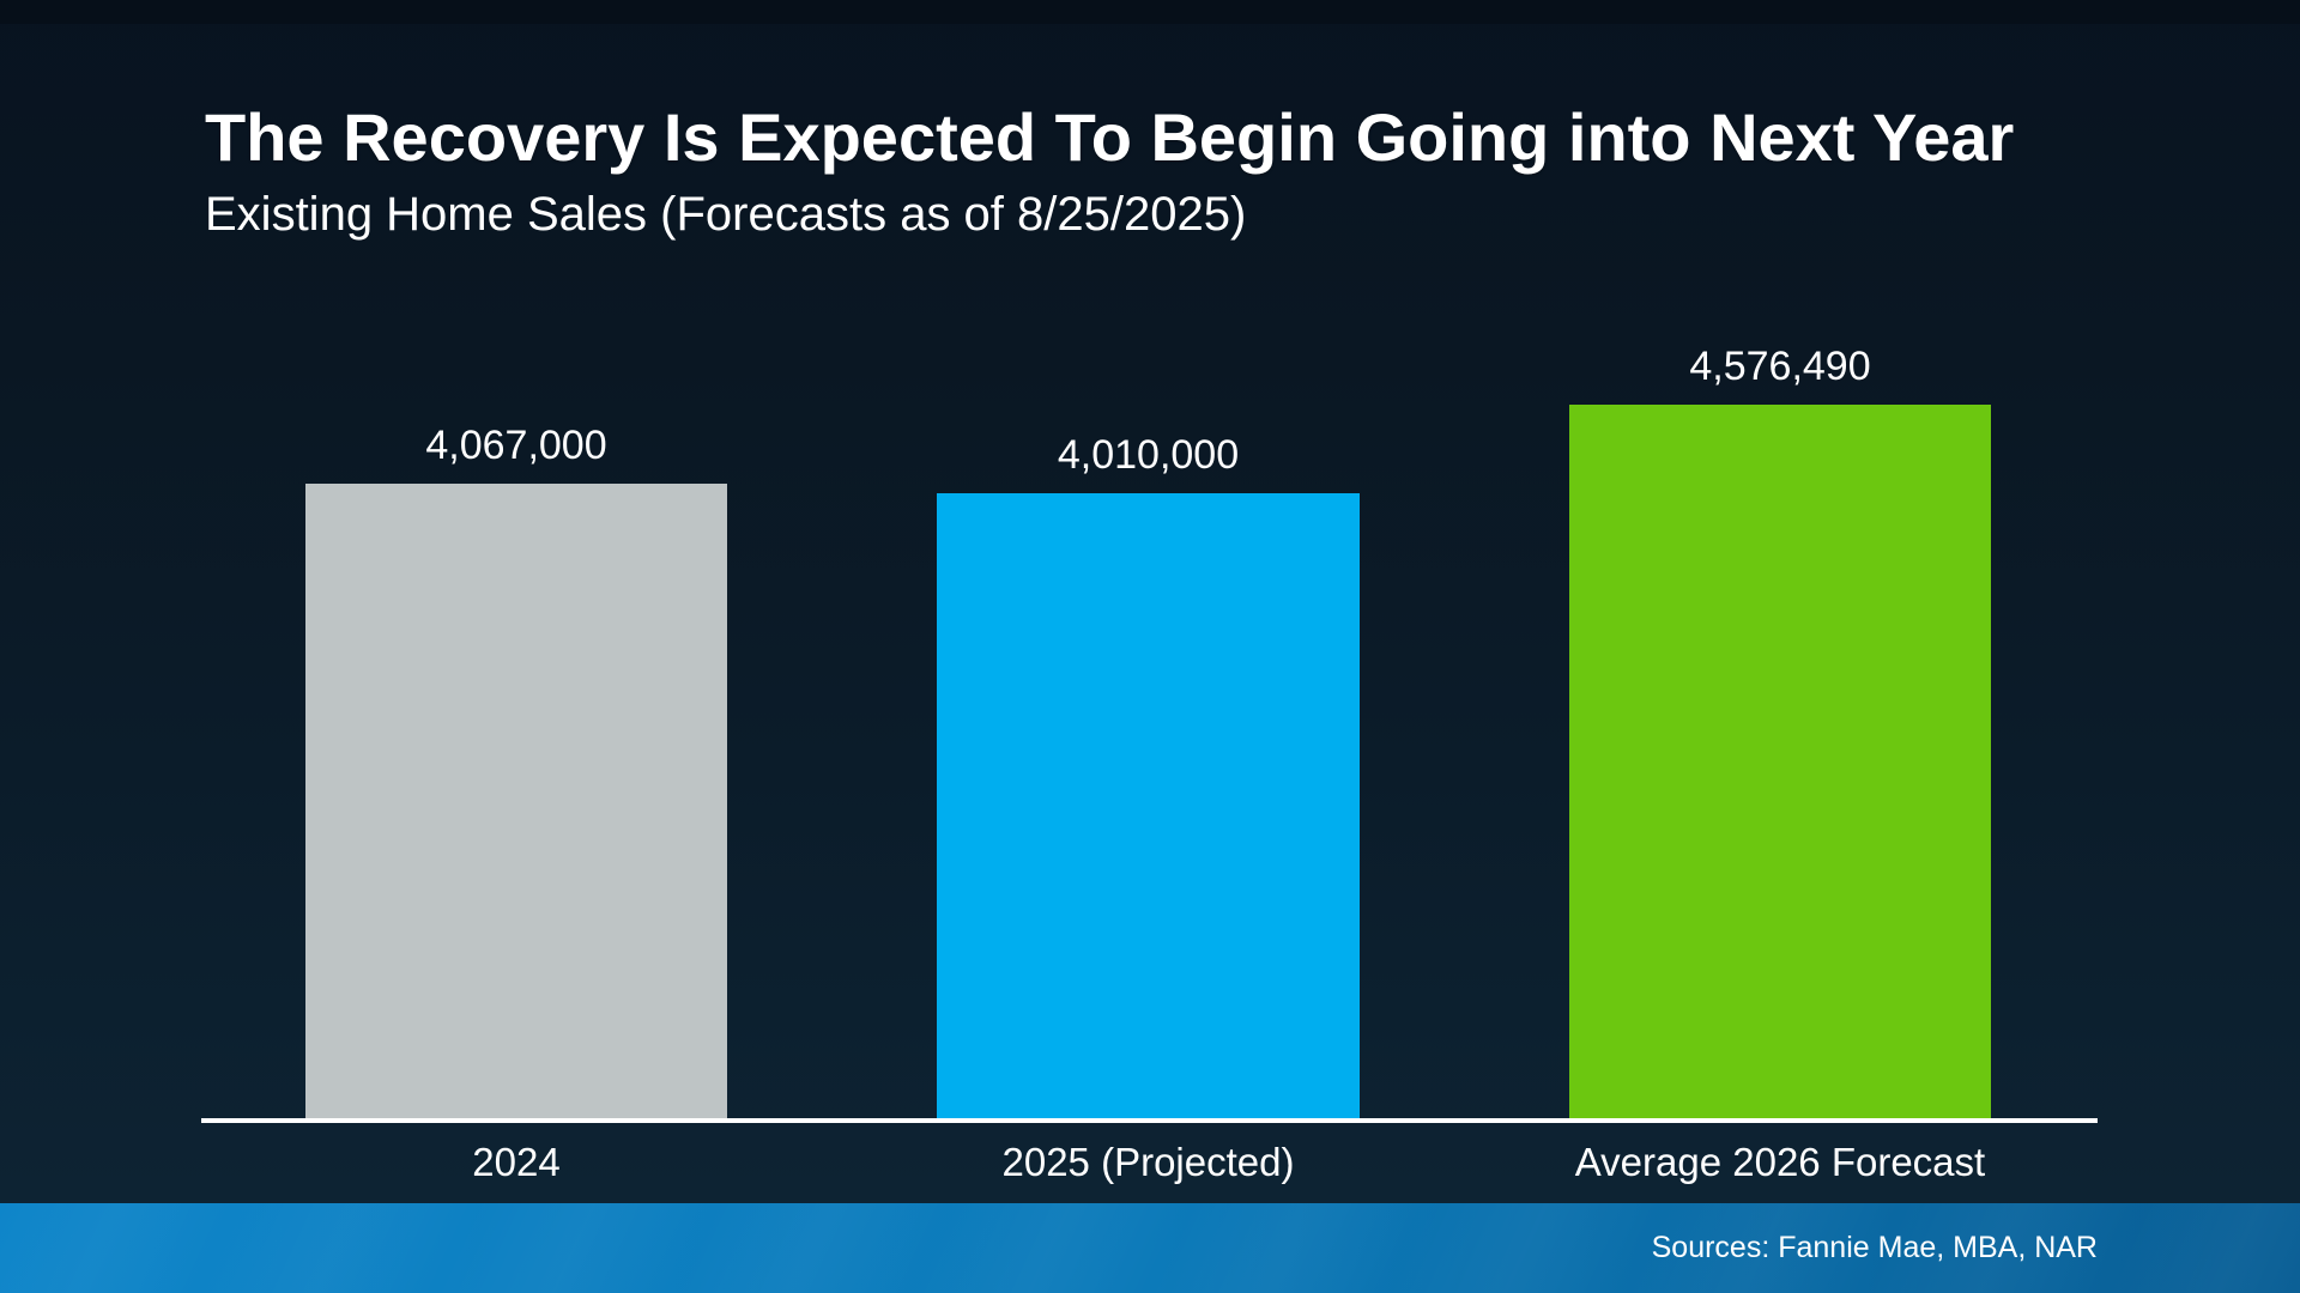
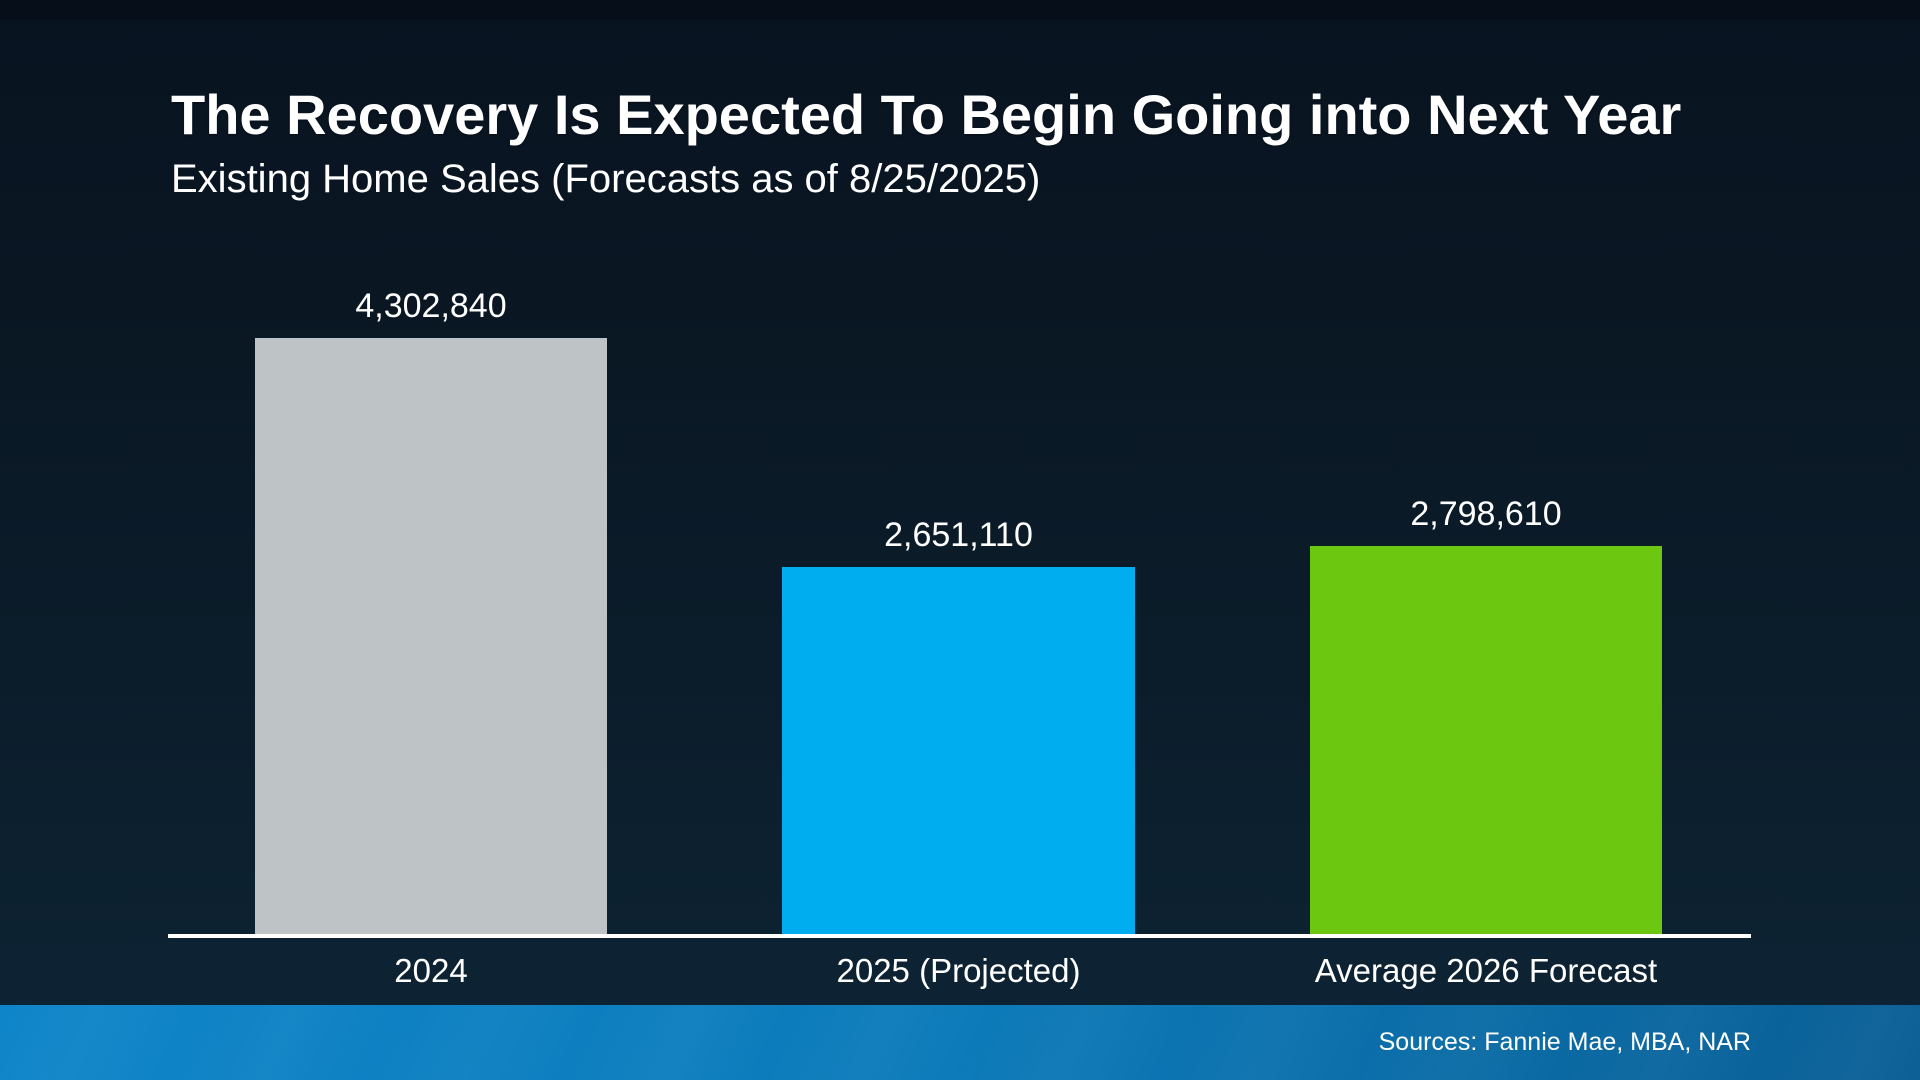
2024: 4,067,000 -> 4,302,840
2025 (Projected): 4,010,000 -> 2,651,110
Average 2026 Forecast: 4,576,490 -> 2,798,610
